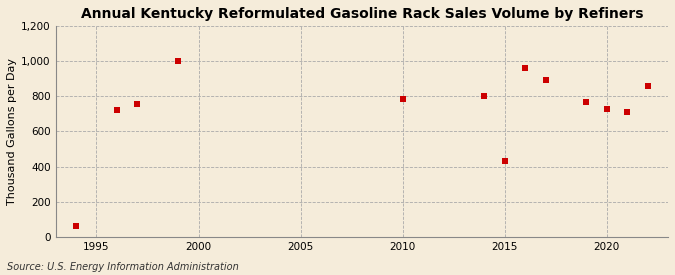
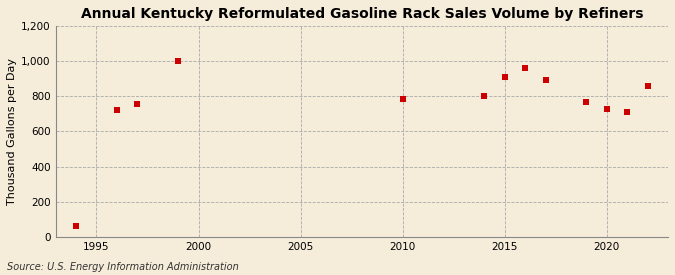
2015: 430 -> 910
